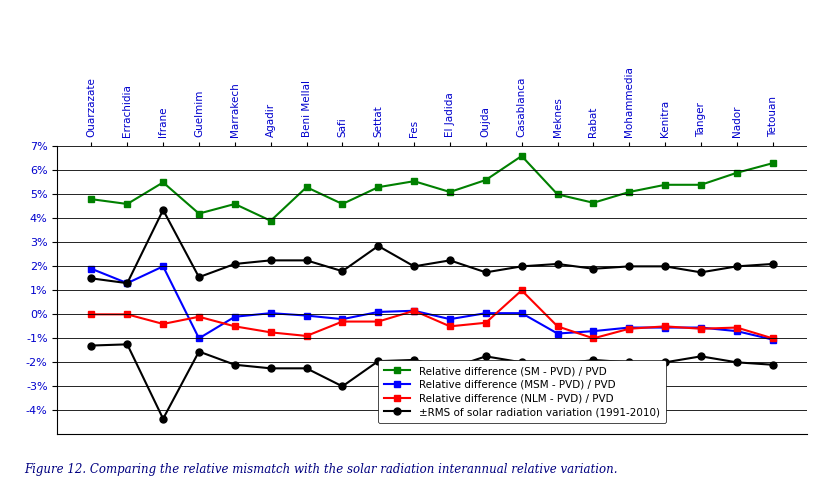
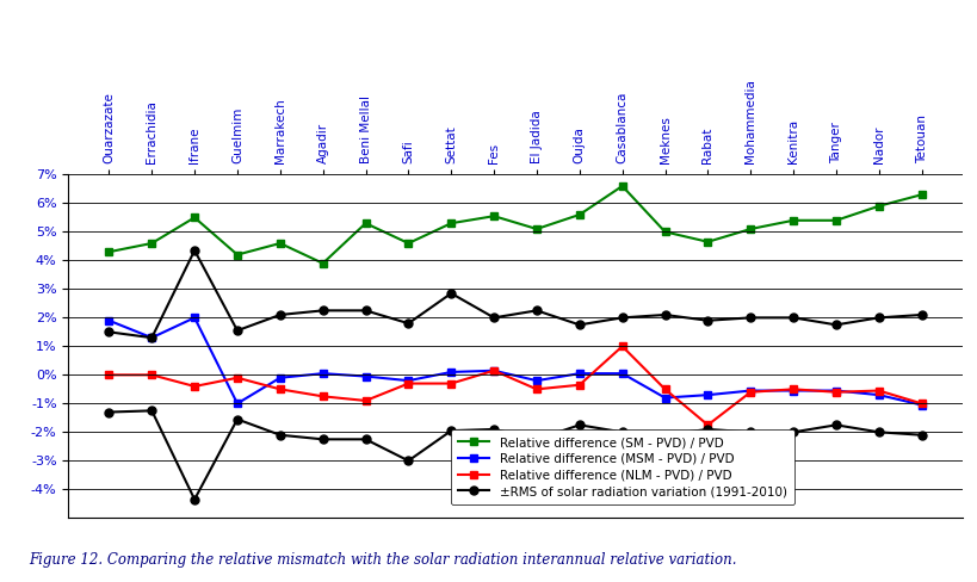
Relative difference (SM - PVD) / PVD/Ouarzazate: 4.80% -> 4.30%
Relative difference (NLM - PVD) / PVD/Rabat: -1.00% -> -1.75%
